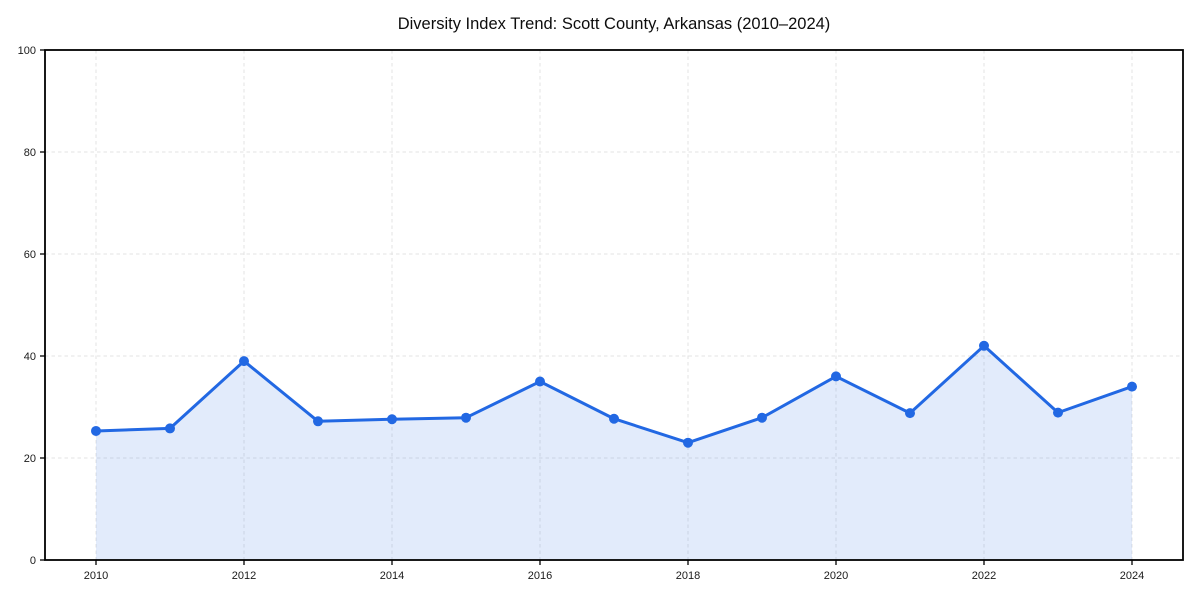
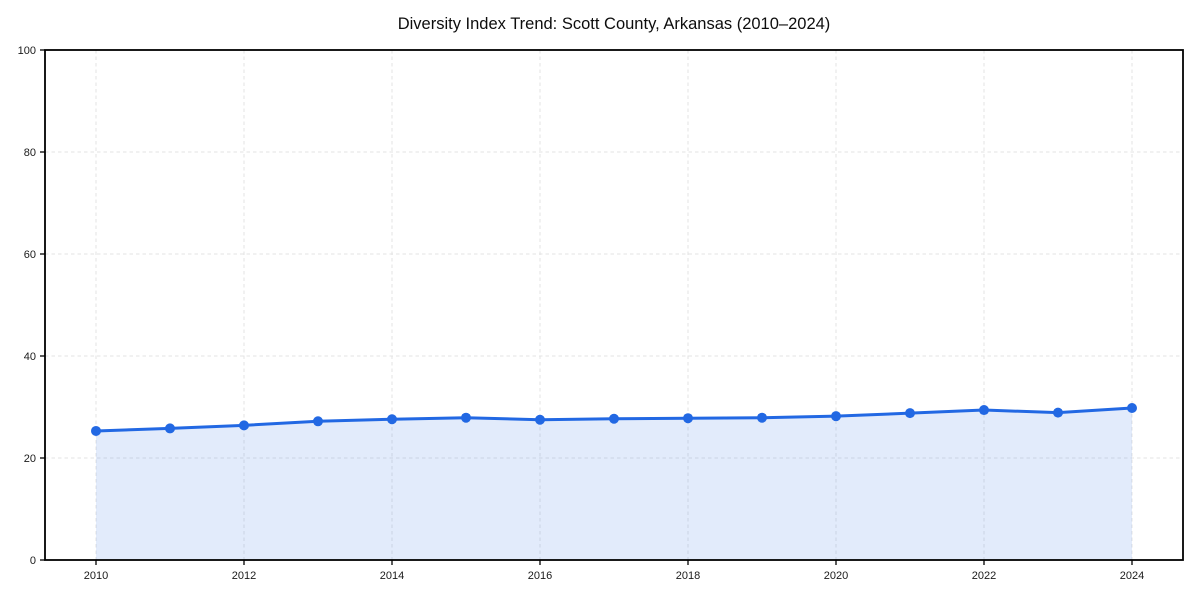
2012: 39 -> 26
2016: 35 -> 28
2018: 23 -> 28
2020: 36 -> 28
2022: 42 -> 29
2024: 34 -> 30
